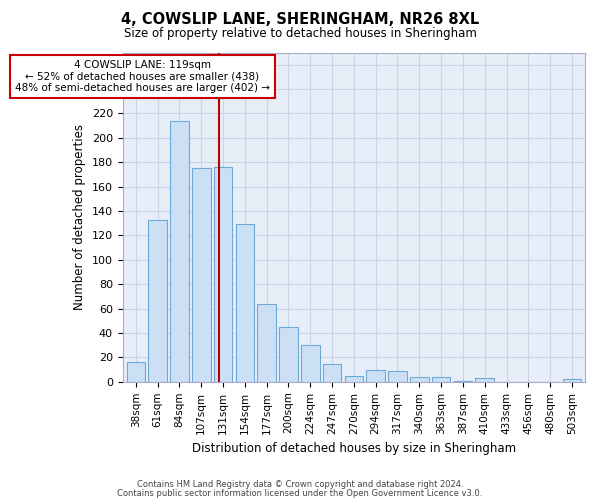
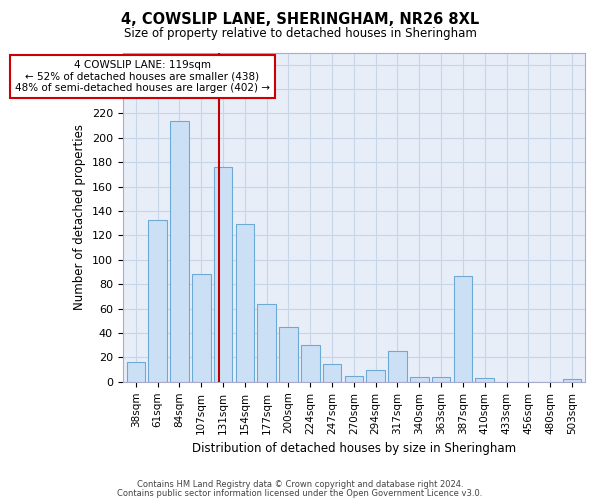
107sqm: 175 -> 88
317sqm: 9 -> 25
387sqm: 1 -> 87
